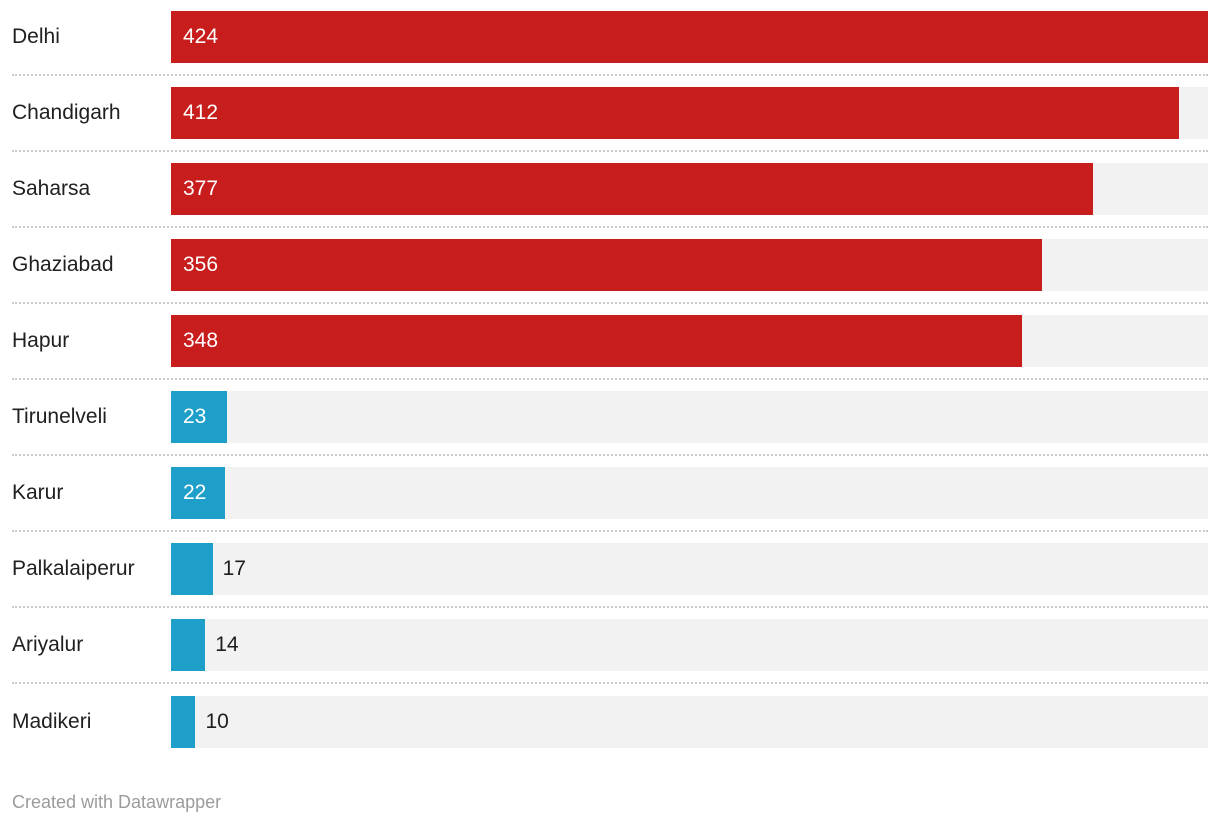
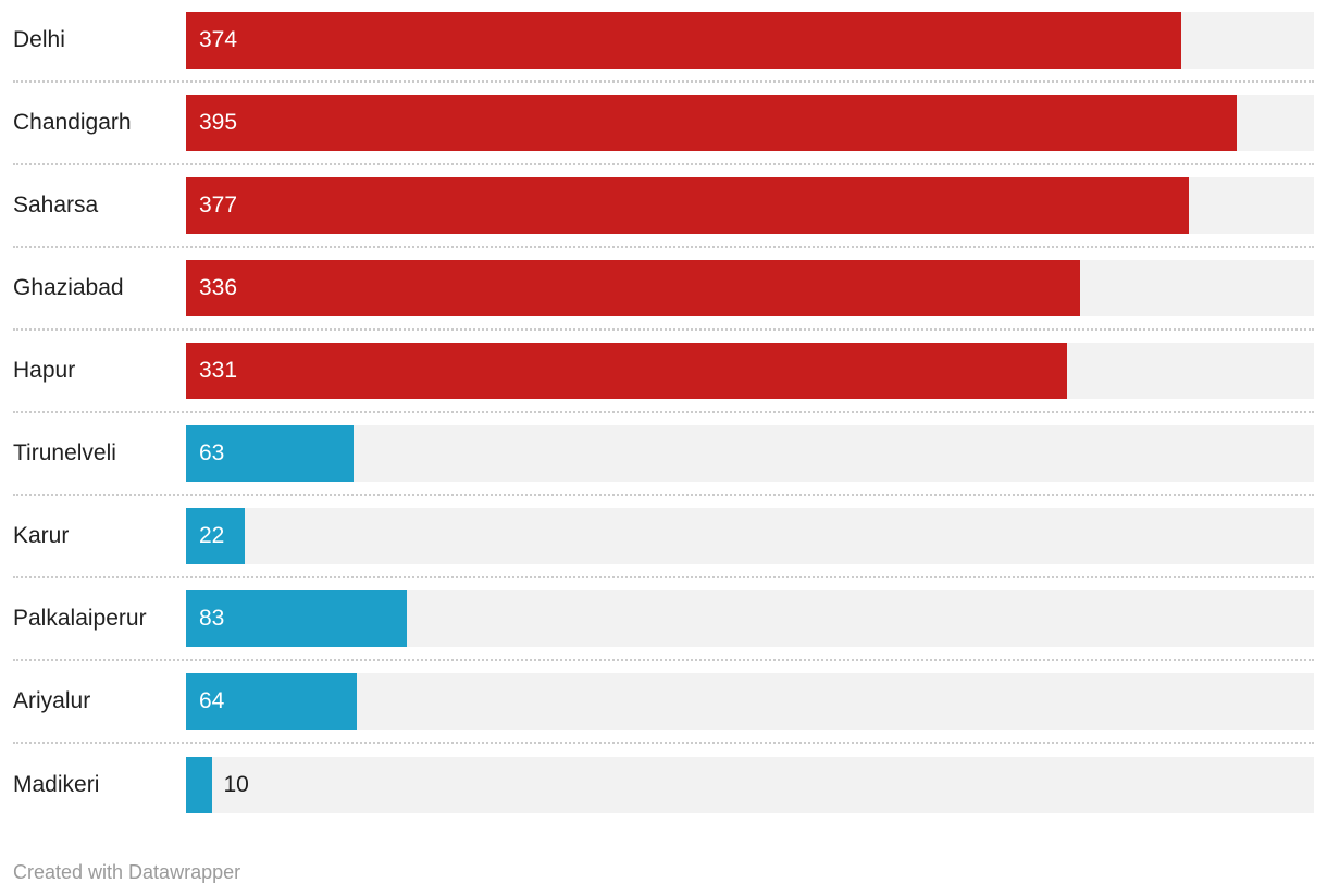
Delhi: 424 -> 374
Chandigarh: 412 -> 395
Ghaziabad: 356 -> 336
Hapur: 348 -> 331
Tirunelveli: 23 -> 63
Palkalaiperur: 17 -> 83
Ariyalur: 14 -> 64
